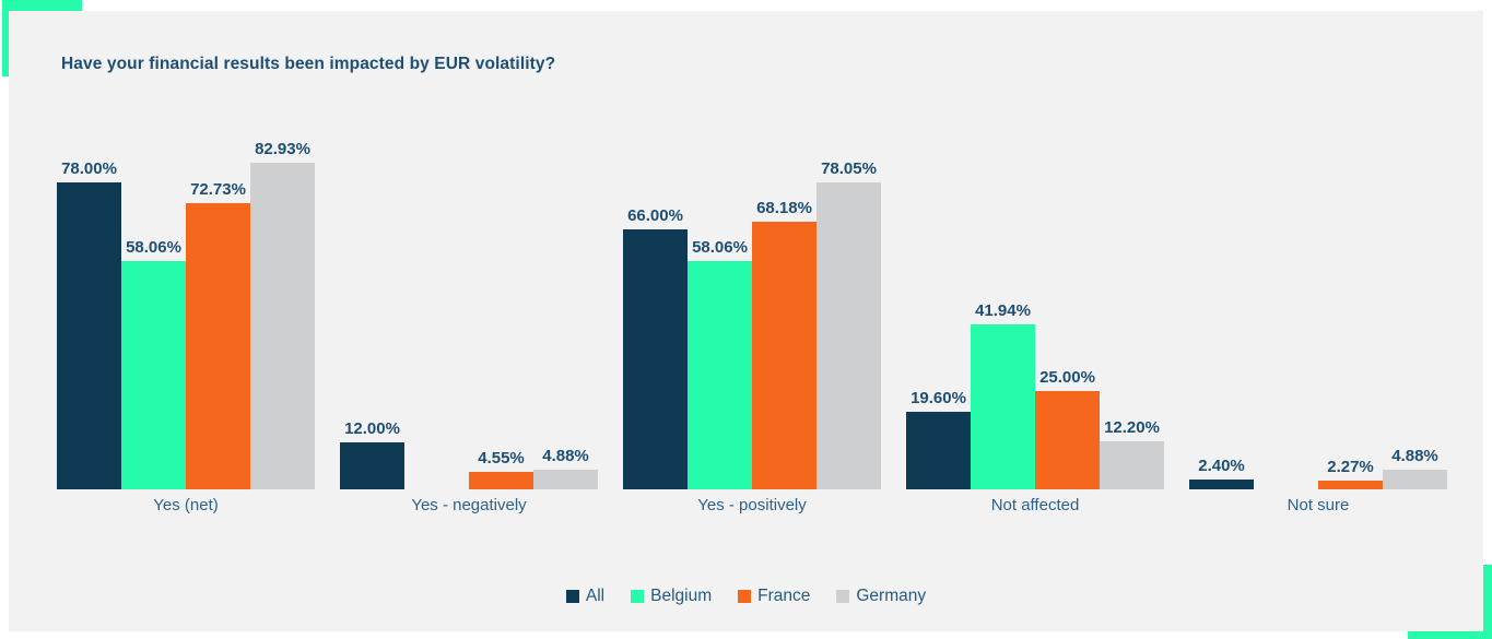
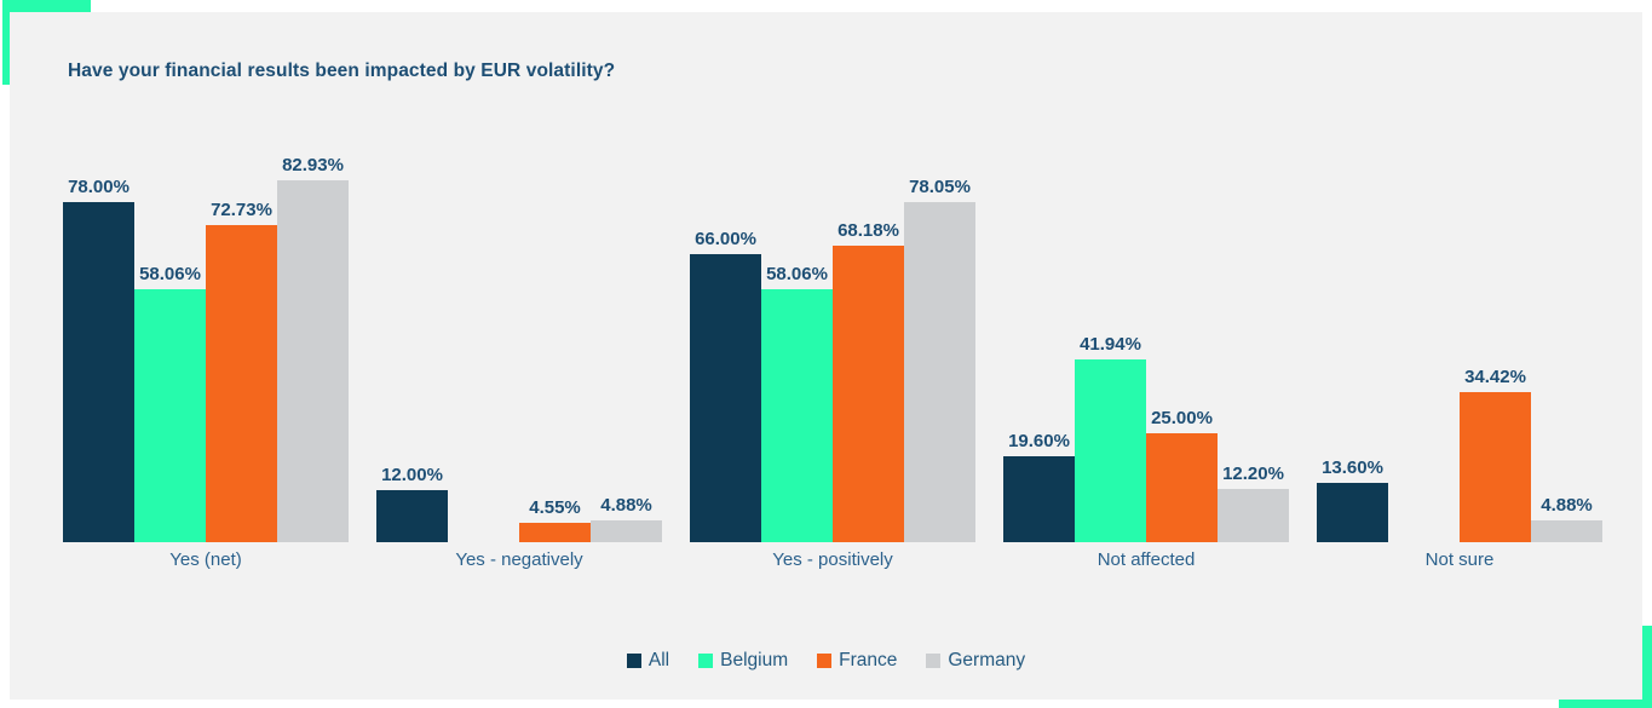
All/Not sure: 2.40% -> 13.60%
France/Not sure: 2.27% -> 34.42%
